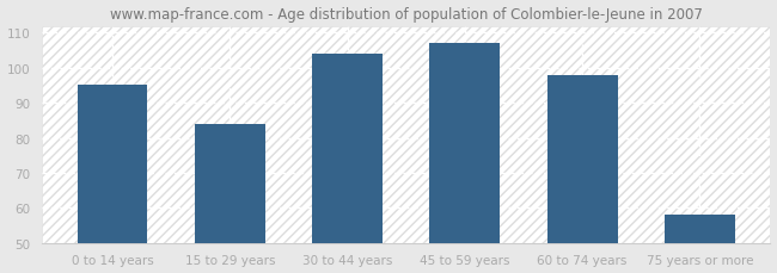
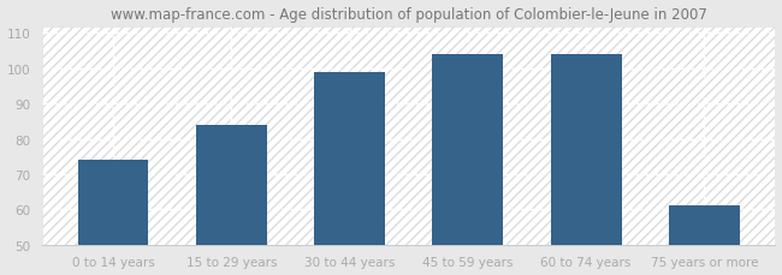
0 to 14 years: 95 -> 74
30 to 44 years: 104 -> 99
45 to 59 years: 107 -> 104
60 to 74 years: 98 -> 104
75 years or more: 58 -> 61
